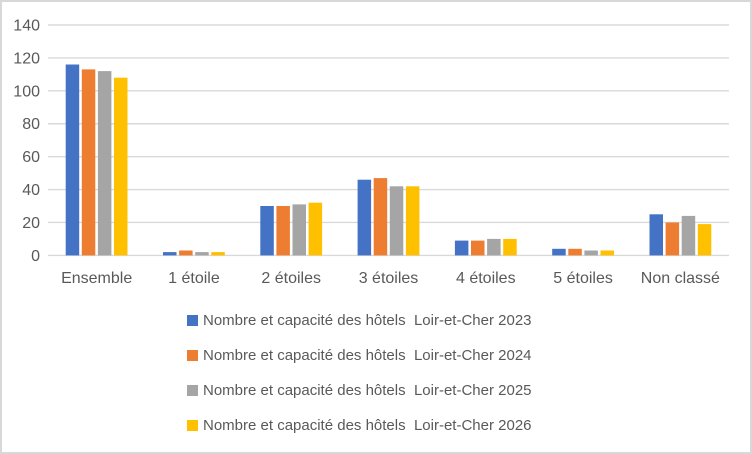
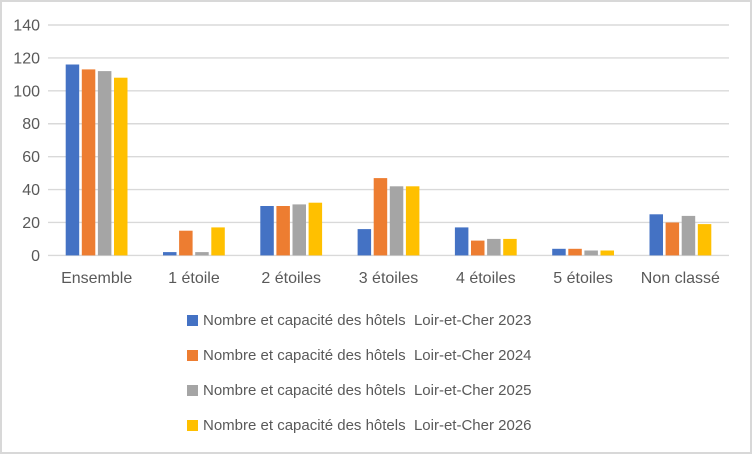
Nombre et capacité des hôtels Loir-et-Cher 2024/1 étoile: 3 -> 15
Nombre et capacité des hôtels Loir-et-Cher 2026/1 étoile: 2 -> 17
Nombre et capacité des hôtels Loir-et-Cher 2023/3 étoiles: 46 -> 16
Nombre et capacité des hôtels Loir-et-Cher 2023/4 étoiles: 9 -> 17
